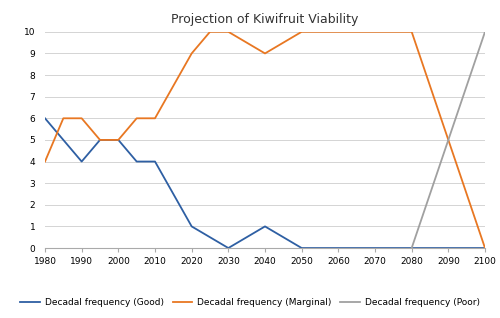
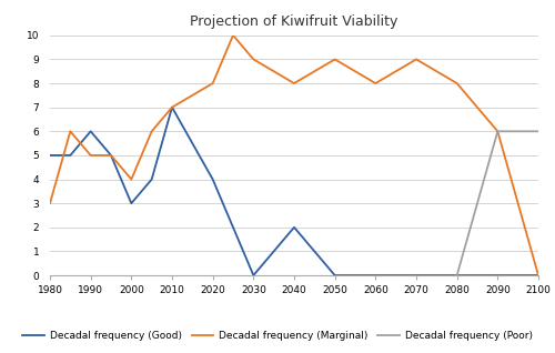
Decadal frequency (Good)/1980: 6 -> 5
Decadal frequency (Marginal)/1980: 4 -> 3
Decadal frequency (Good)/1990: 4 -> 6
Decadal frequency (Marginal)/1990: 6 -> 5
Decadal frequency (Good)/2000: 5 -> 3
Decadal frequency (Marginal)/2000: 5 -> 4
Decadal frequency (Good)/2010: 4 -> 7
Decadal frequency (Marginal)/2010: 6 -> 7
Decadal frequency (Good)/2020: 1 -> 4
Decadal frequency (Marginal)/2020: 9 -> 8
Decadal frequency (Marginal)/2030: 10 -> 9
Decadal frequency (Good)/2040: 1 -> 2
Decadal frequency (Marginal)/2040: 9 -> 8
Decadal frequency (Marginal)/2050: 10 -> 9
Decadal frequency (Marginal)/2060: 10 -> 8
Decadal frequency (Marginal)/2070: 10 -> 9
Decadal frequency (Marginal)/2080: 10 -> 8
Decadal frequency (Marginal)/2090: 5 -> 6
Decadal frequency (Poor)/2090: 5 -> 6
Decadal frequency (Poor)/2100: 10 -> 6
